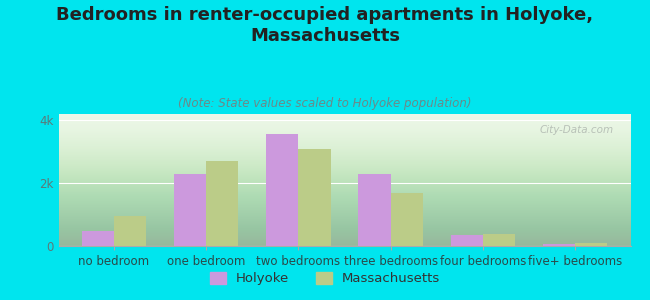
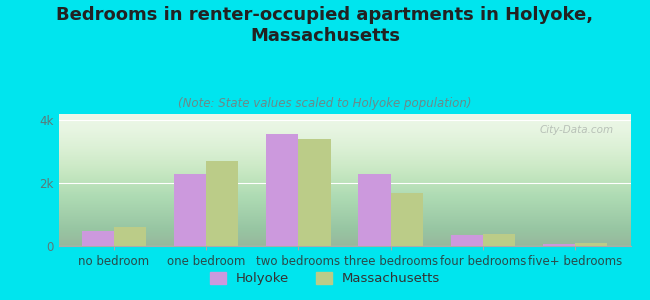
Massachusetts/no bedroom: 0.95k -> 0.60k
Massachusetts/two bedrooms: 3.10k -> 3.40k
